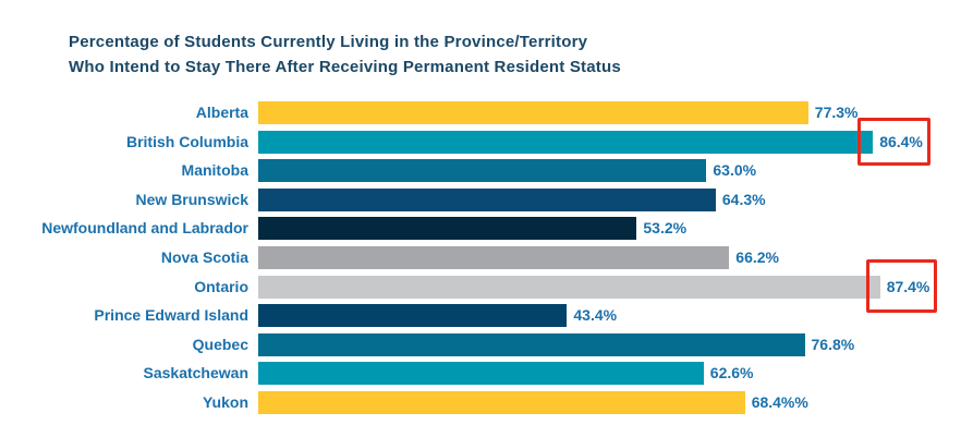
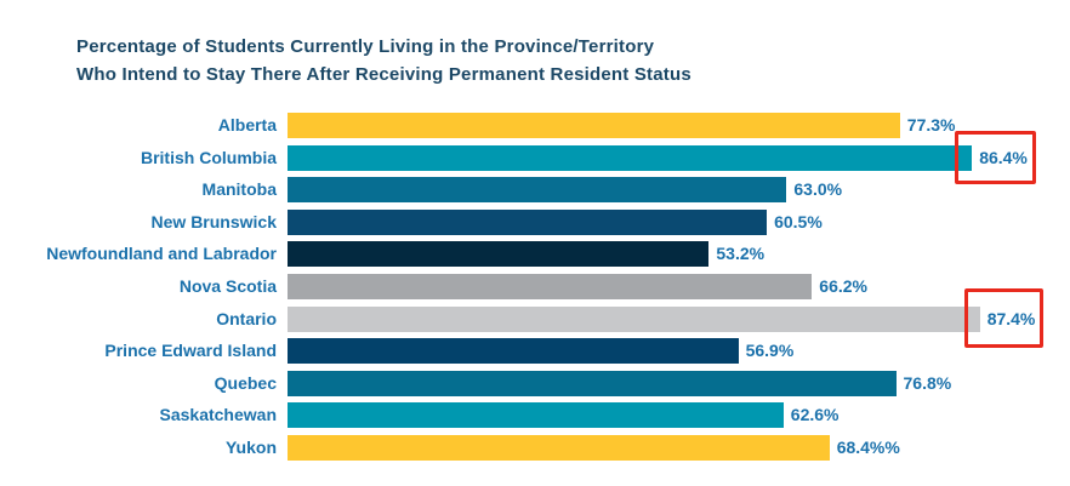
New Brunswick: 64.3% -> 60.5%
Prince Edward Island: 43.4% -> 56.9%
